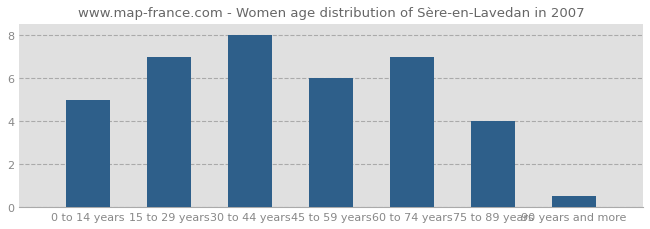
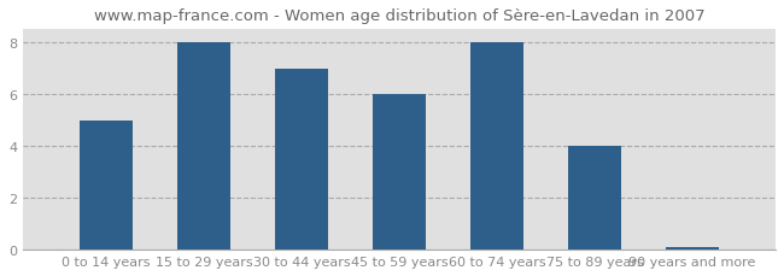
15 to 29 years: 7.0 -> 8.0
30 to 44 years: 8.0 -> 7.0
60 to 74 years: 7.0 -> 8.0
90 years and more: 0.5 -> 0.1
